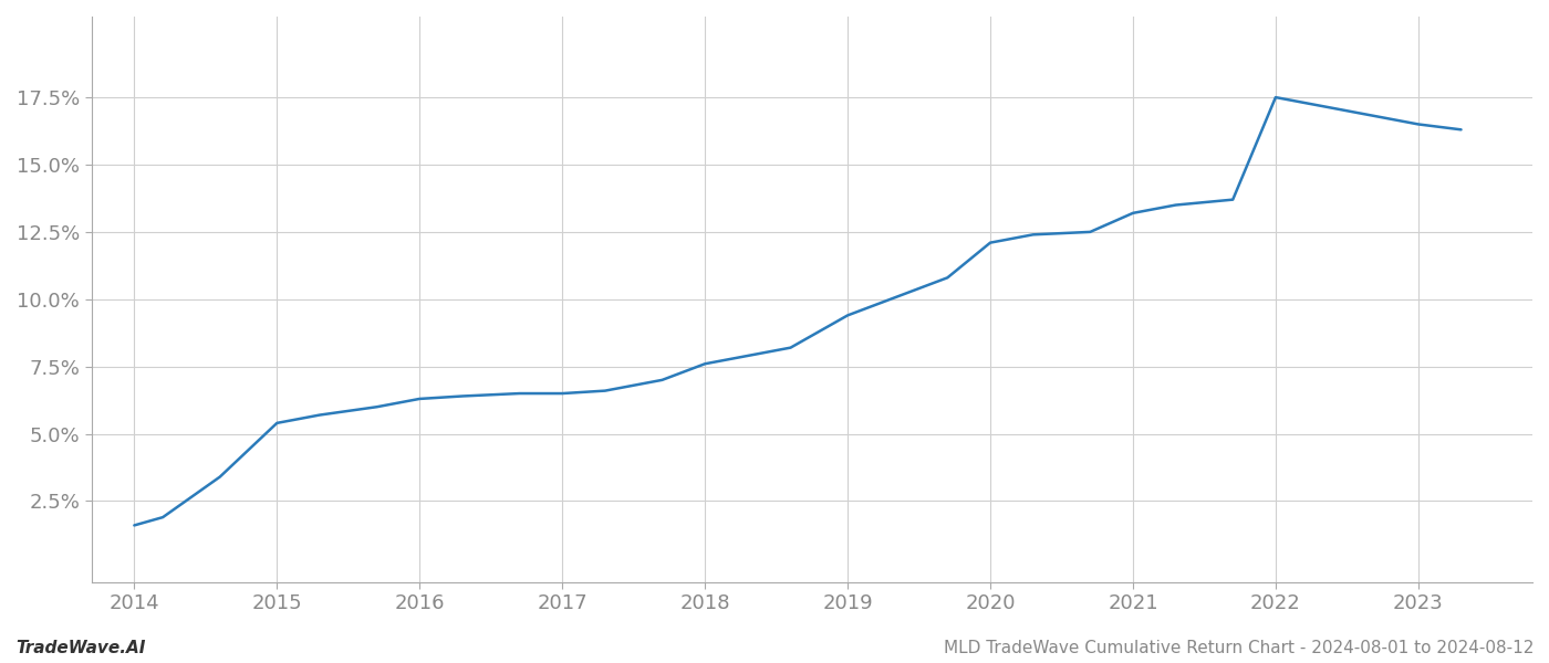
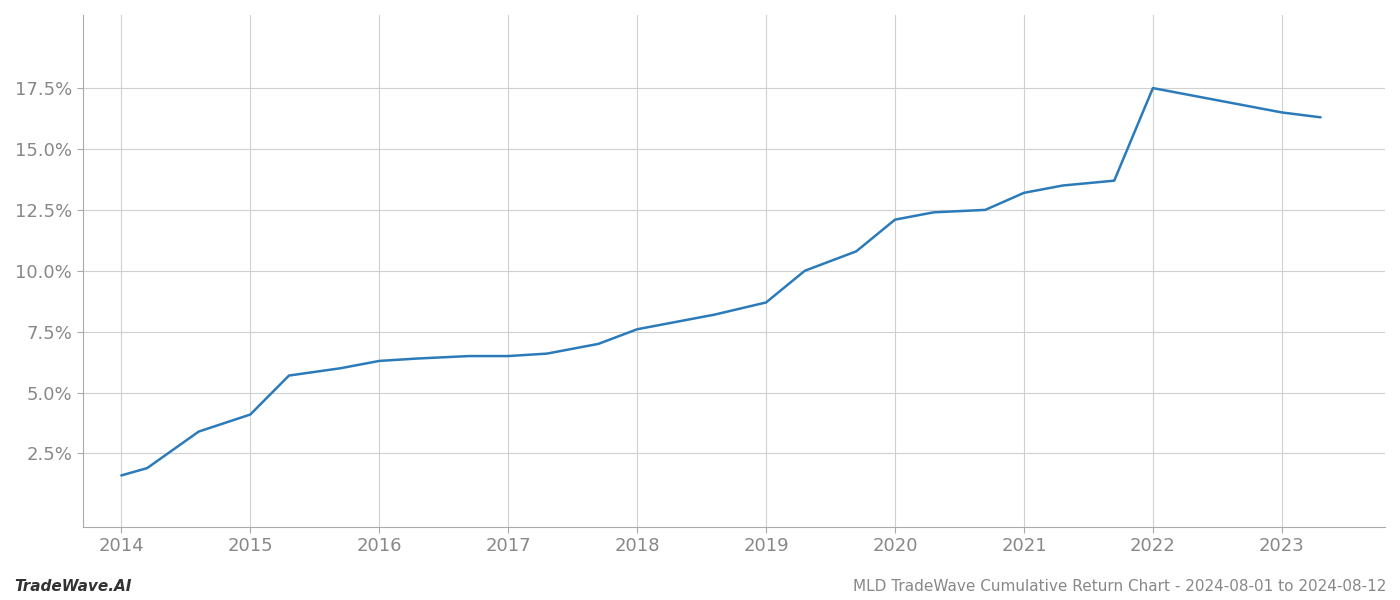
2015: 5.4% -> 4.1%
2019: 9.4% -> 8.7%
